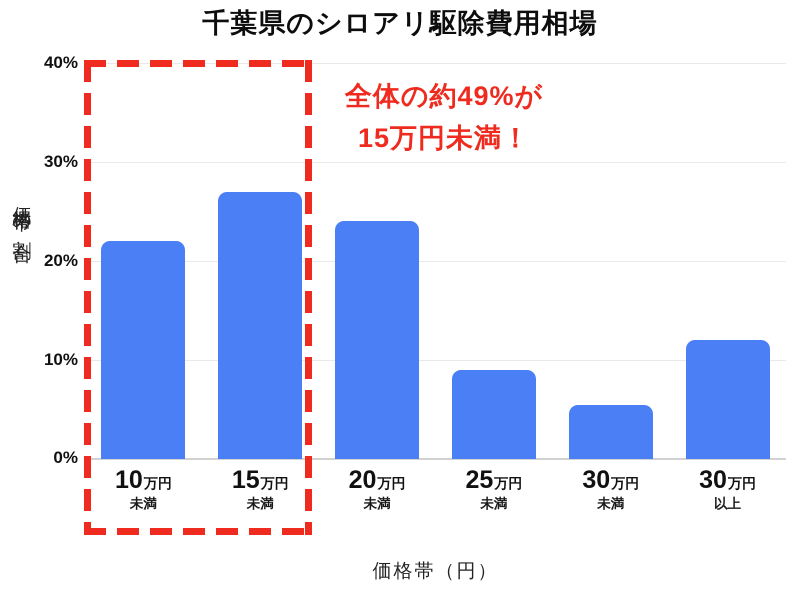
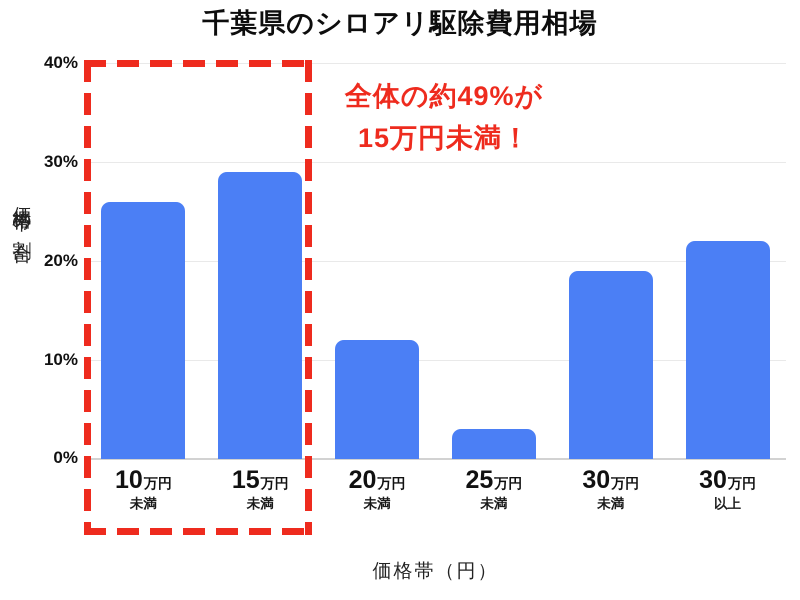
10万円未満: 22% -> 26%
15万円未満: 27% -> 29%
20万円未満: 24% -> 12%
25万円未満: 9% -> 3%
30万円未満: 6% -> 19%
30万円以上: 12% -> 22%
